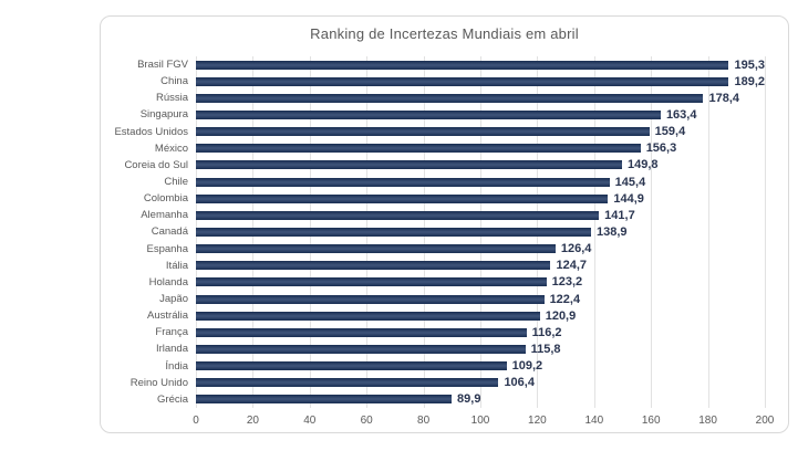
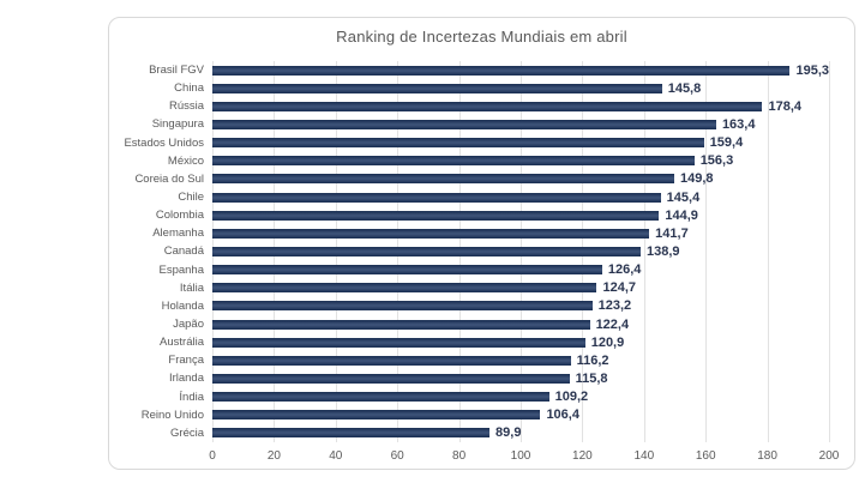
China: 189,2 -> 145,8
